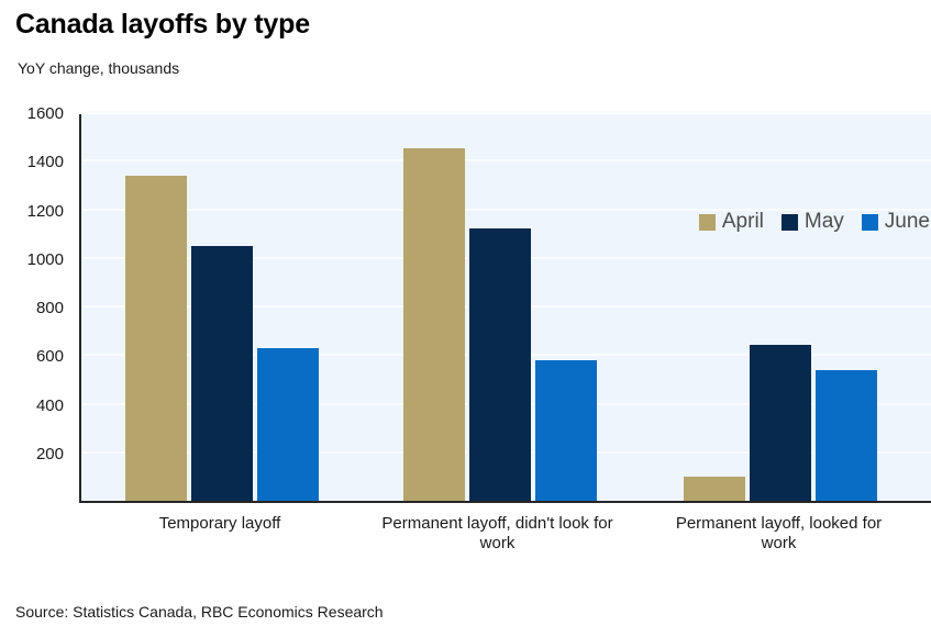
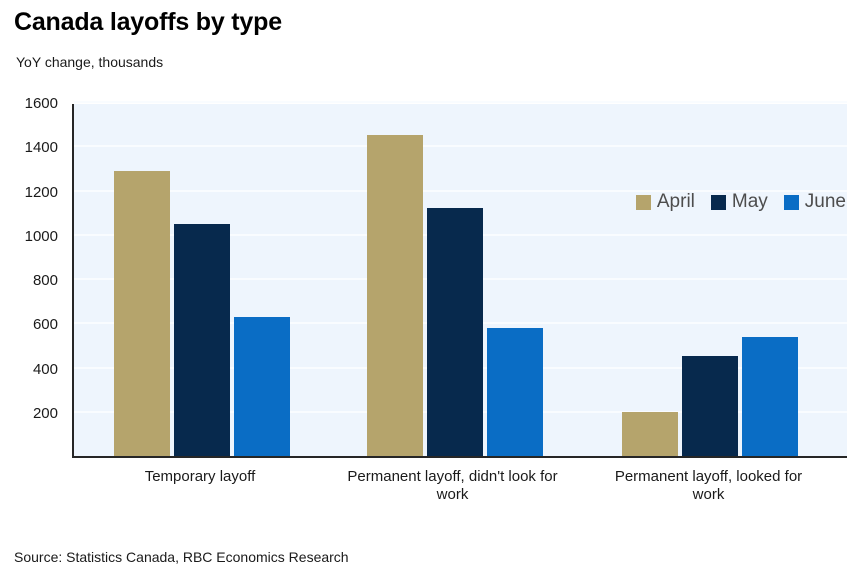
April/Temporary layoff: 1340 -> 1290
April/Permanent layoff, looked for work: 100 -> 200
May/Permanent layoff, looked for work: 640 -> 450
